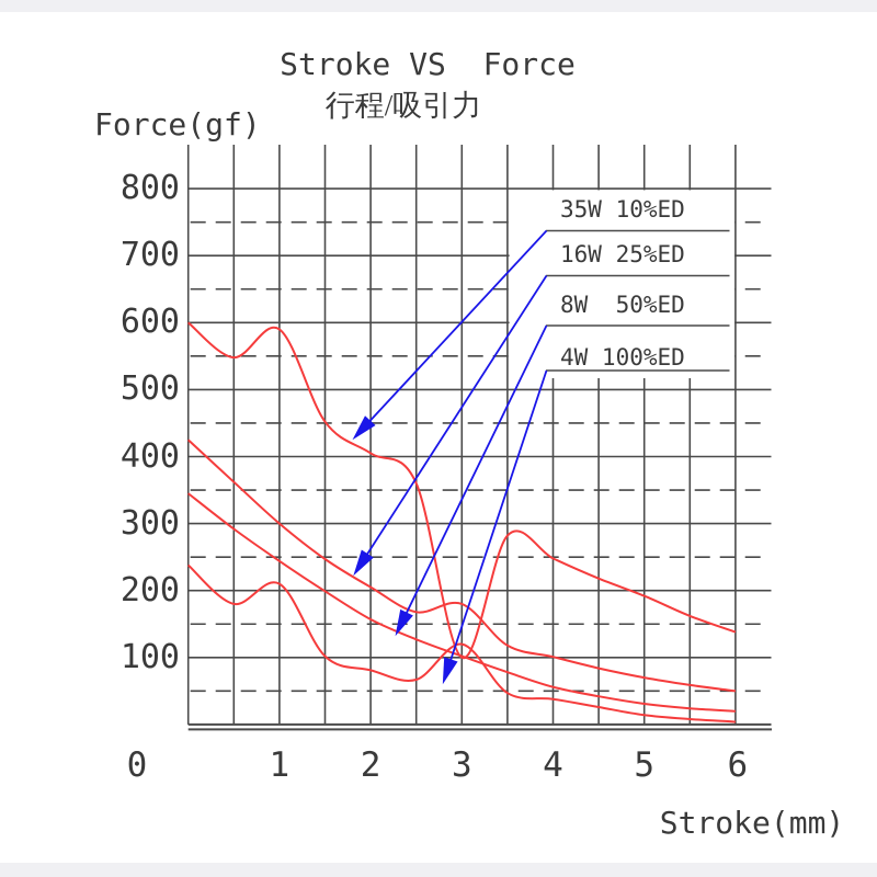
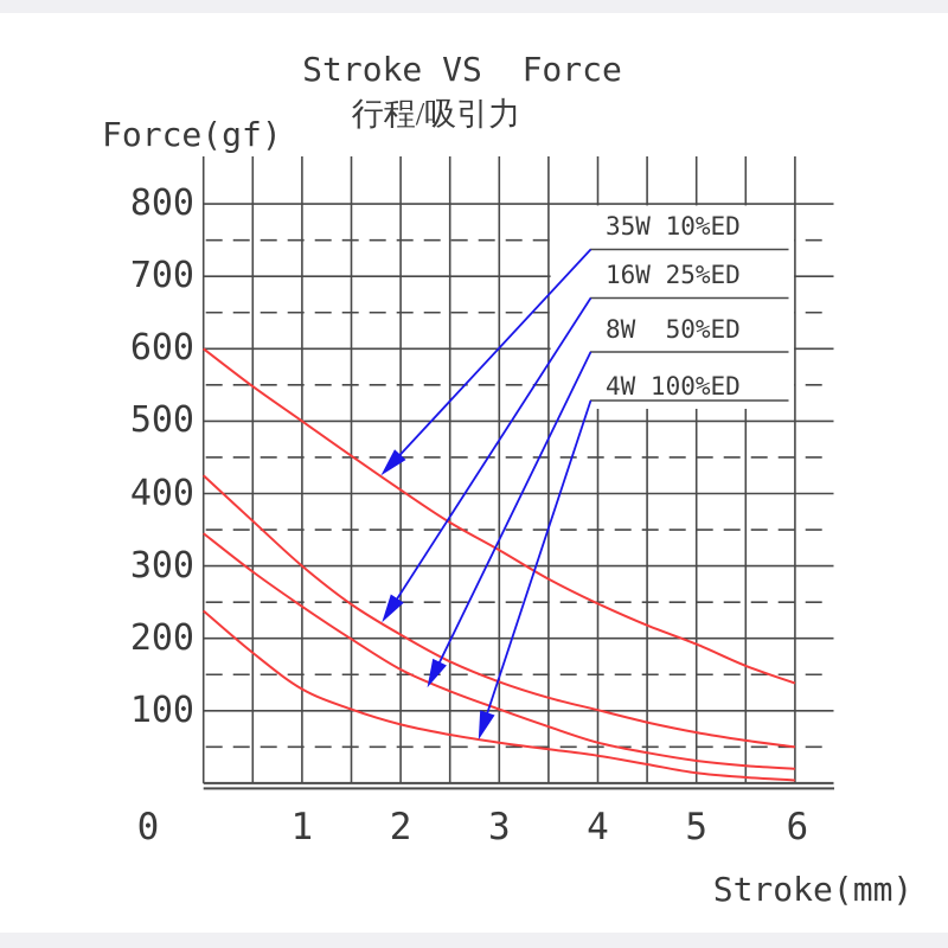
35W 10%ED/1: 590 -> 500
4W 100%ED/1: 210 -> 130
35W 10%ED/3: 100 -> 320
16W 25%ED/3: 180 -> 140
4W 100%ED/3: 120 -> 60
